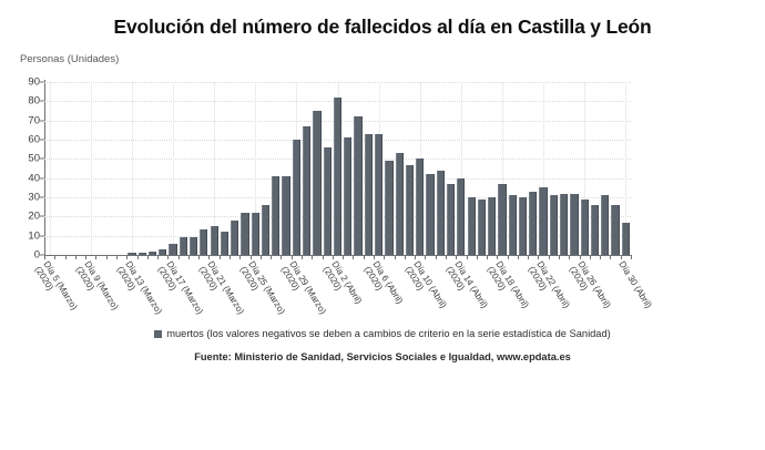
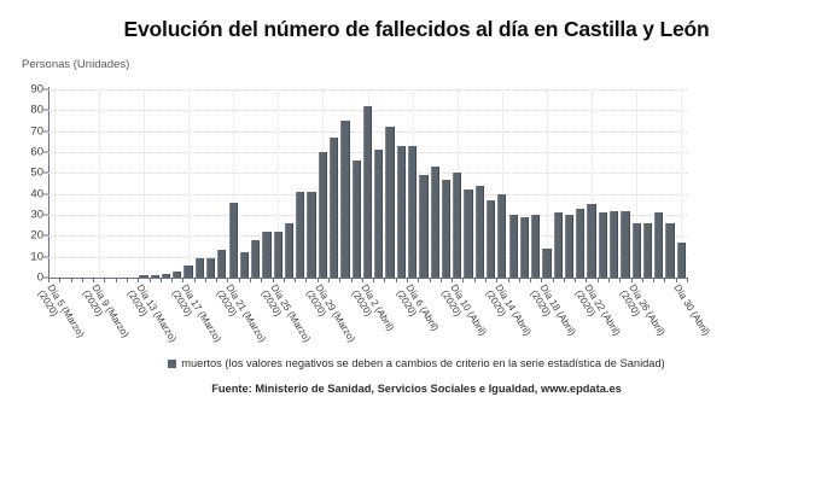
Día 21 (Marzo) (2020): 15 -> 36
Día 18 (Abril) (2020): 37 -> 14
Día 26 (Abril) (2020): 29 -> 26
